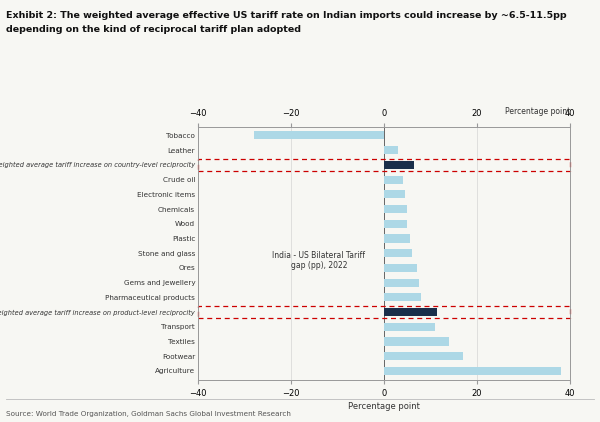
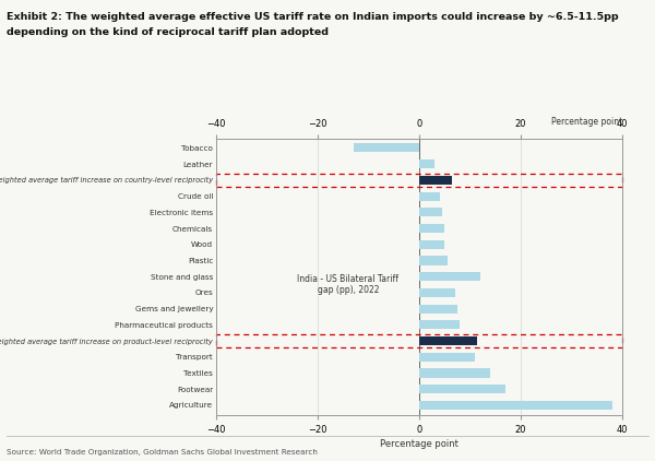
Tobacco: -28.0 -> -13.0
Stone and glass: 6.0 -> 12.0
